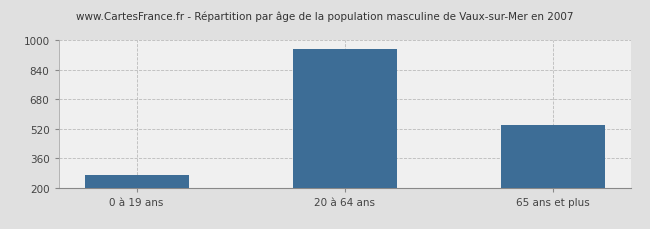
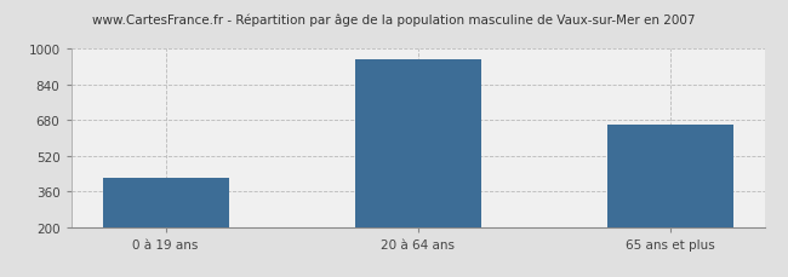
0 à 19 ans: 270 -> 420
65 ans et plus: 540 -> 660
